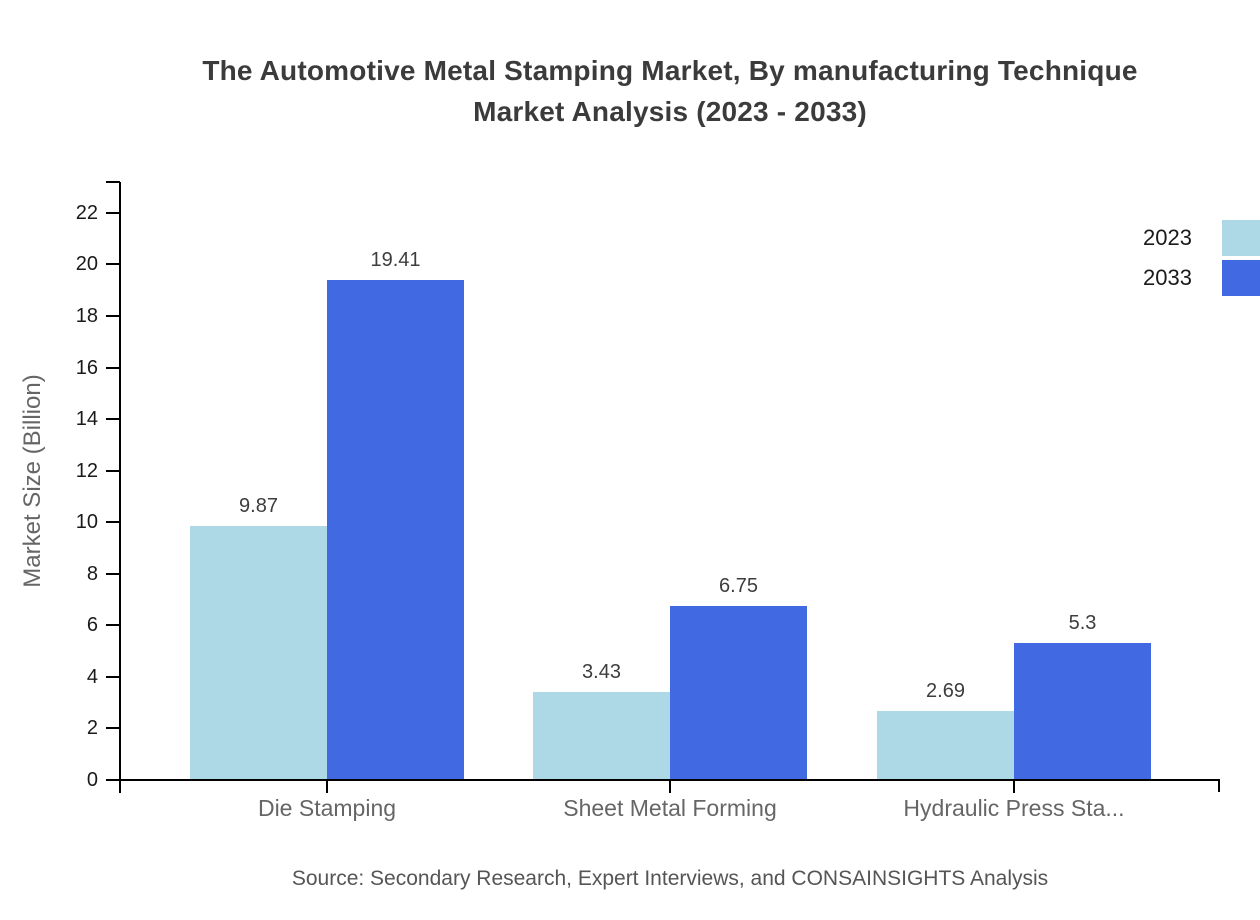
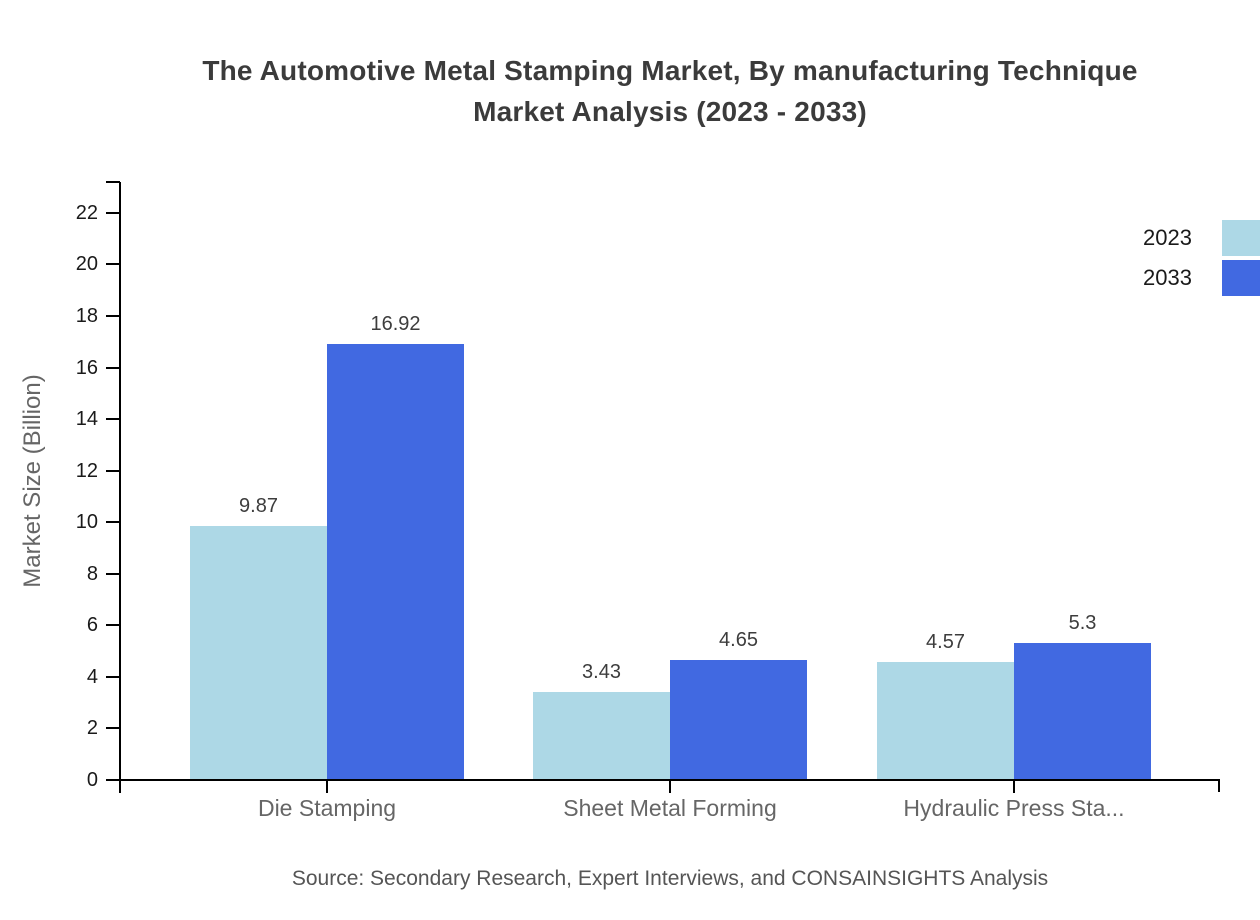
2033/Die Stamping: 19.41 -> 16.92
2033/Sheet Metal Forming: 6.75 -> 4.65
2023/Hydraulic Press Sta...: 2.69 -> 4.57
